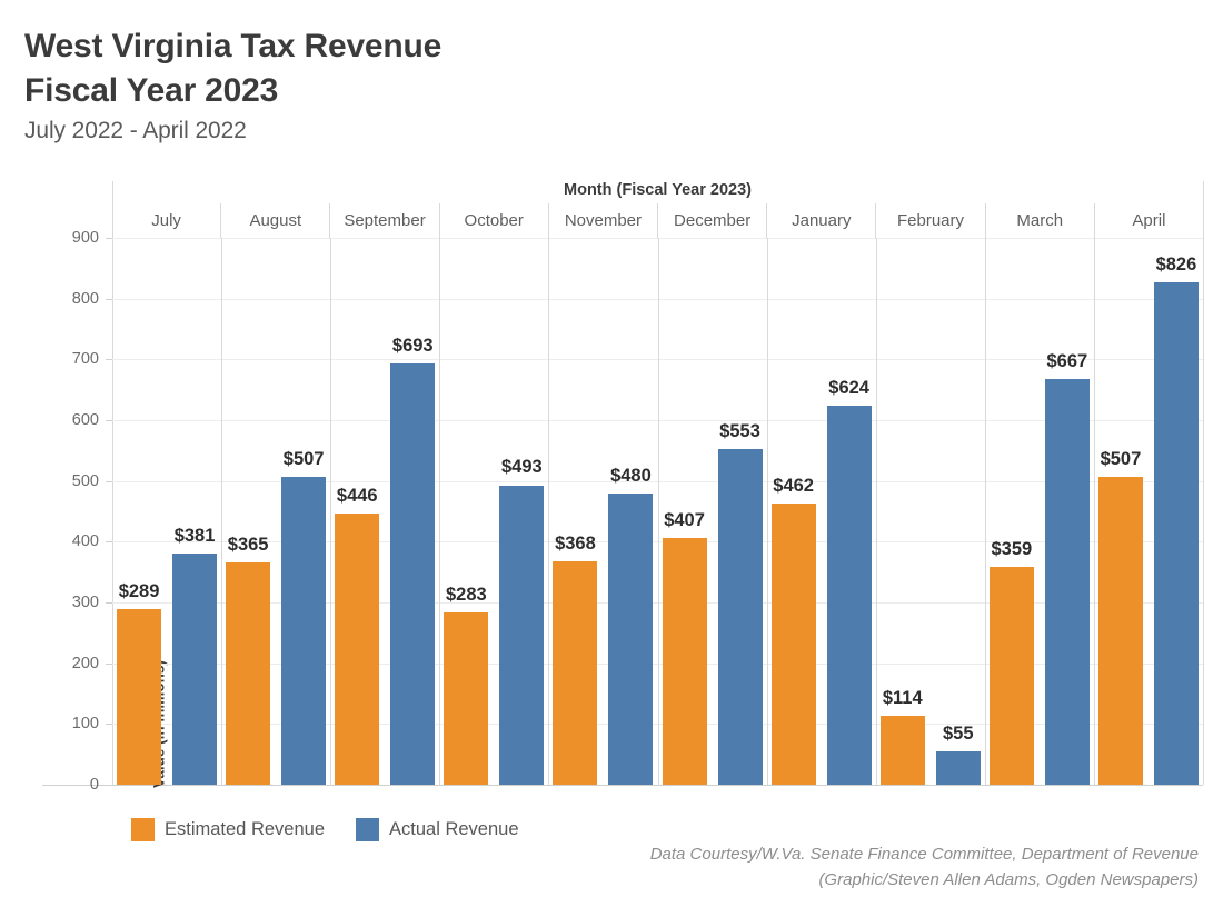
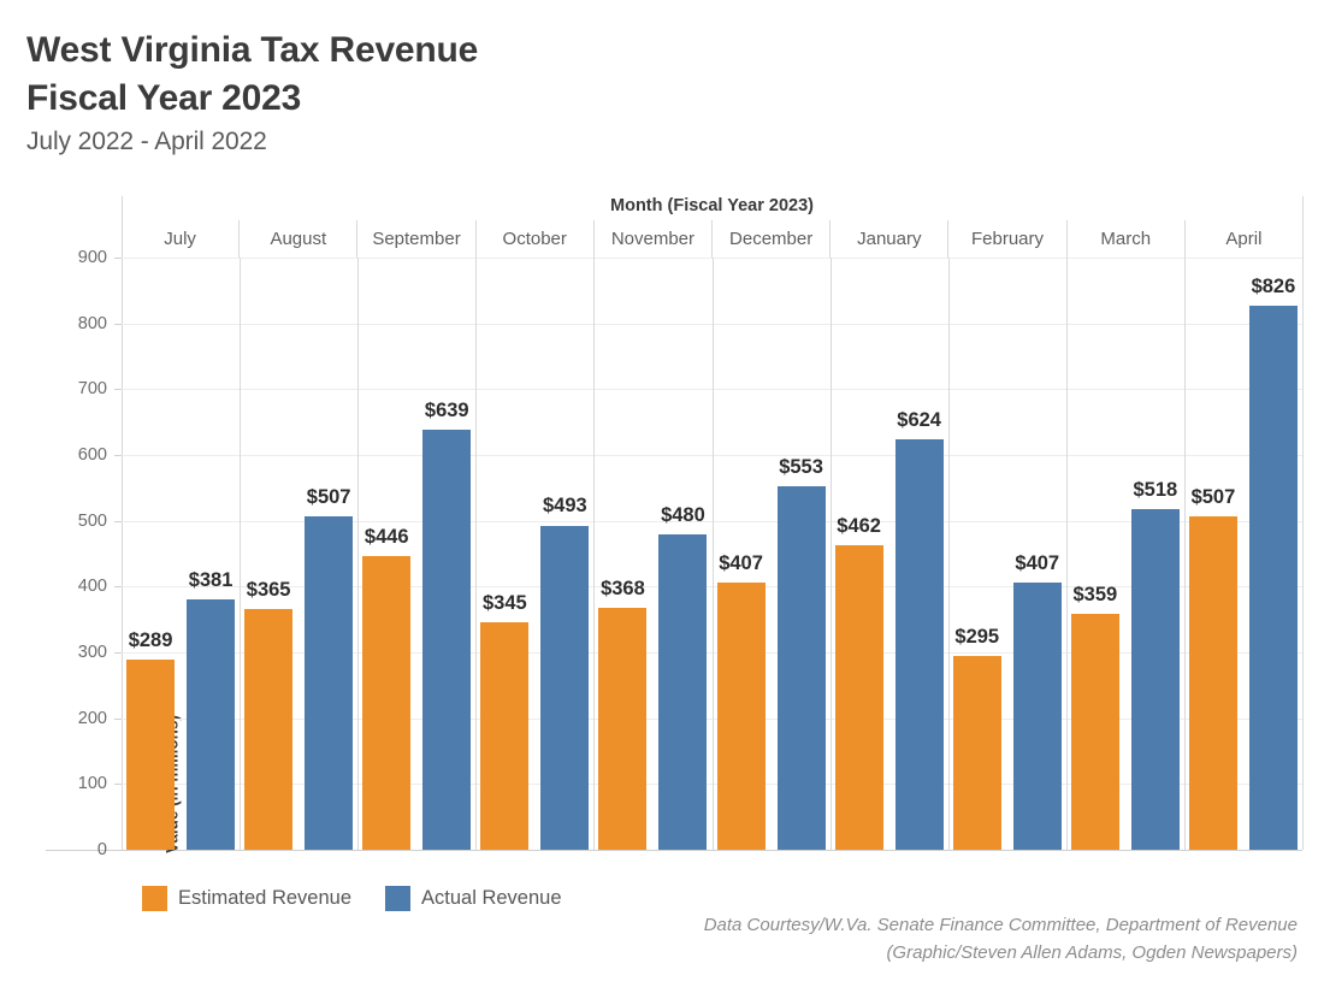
Actual Revenue/September: $693 -> $639
Estimated Revenue/October: $283 -> $345
Estimated Revenue/February: $114 -> $295
Actual Revenue/February: $55 -> $407
Actual Revenue/March: $667 -> $518
